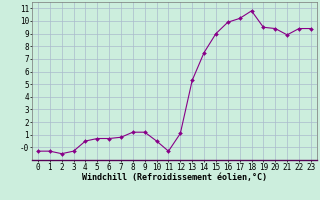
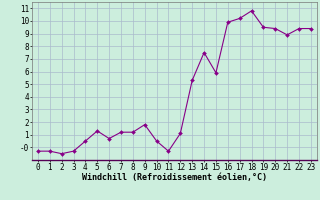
5: 0.7 -> 1.3
7: 0.8 -> 1.2
9: 1.2 -> 1.8
15: 9.0 -> 5.9
